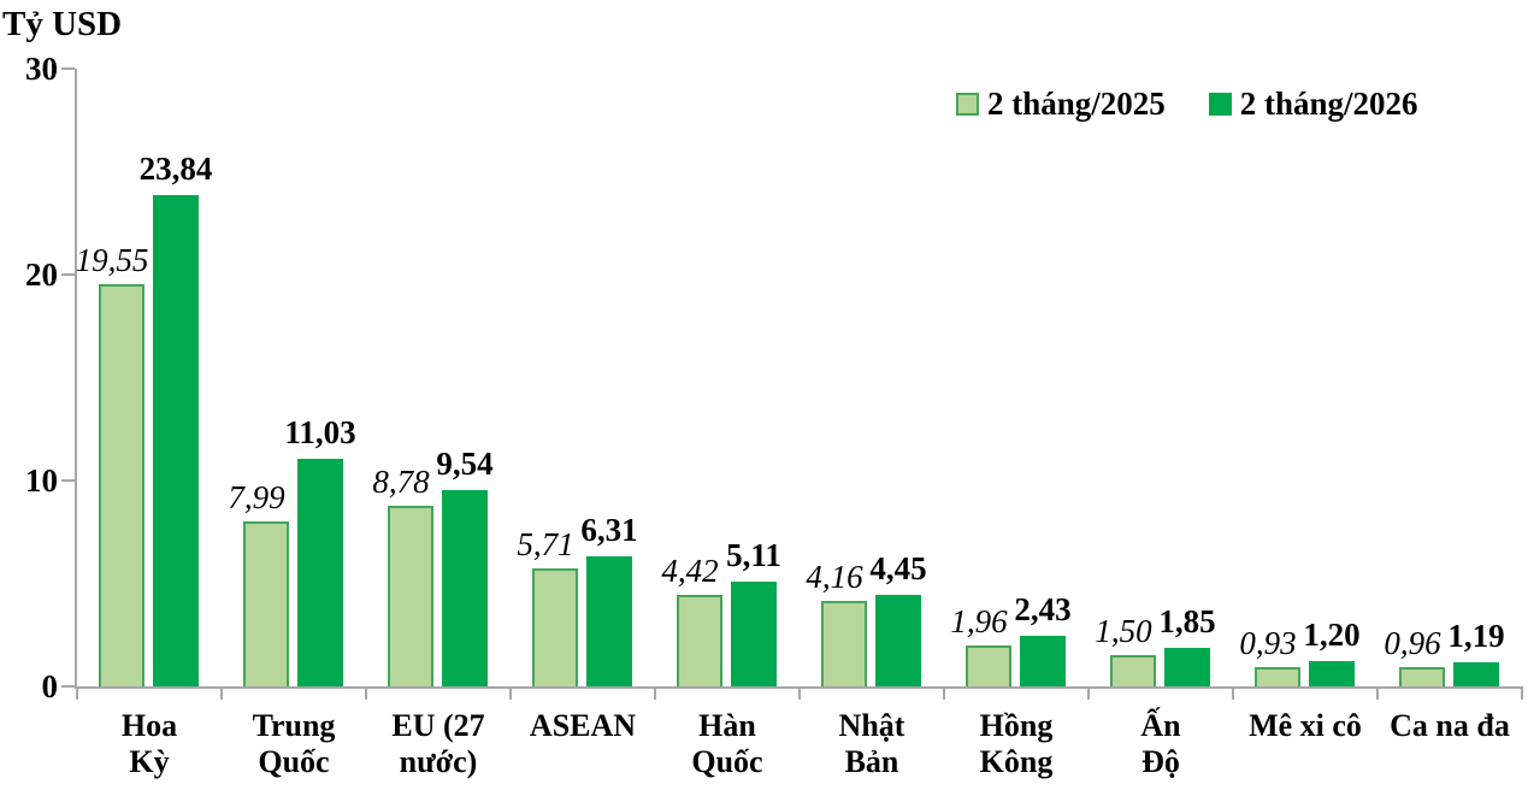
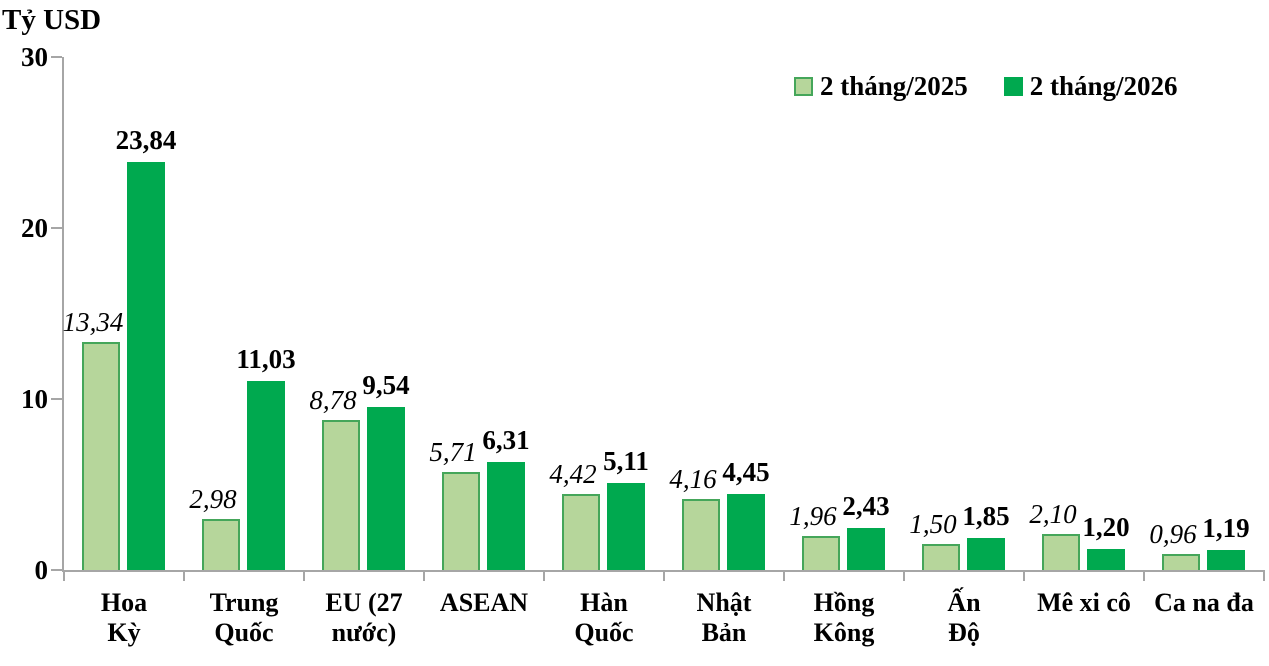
2 tháng/2025/Hoa Kỳ: 19,55 -> 13,34
2 tháng/2025/Trung Quốc: 7,99 -> 2,98
2 tháng/2025/Mê xi cô: 0,93 -> 2,10
